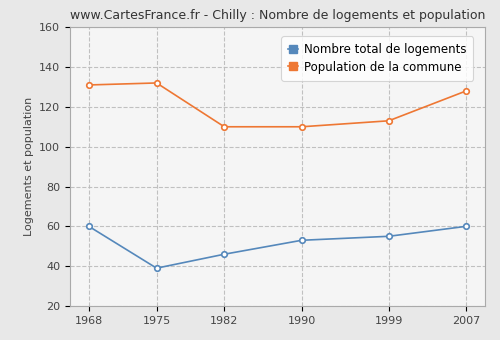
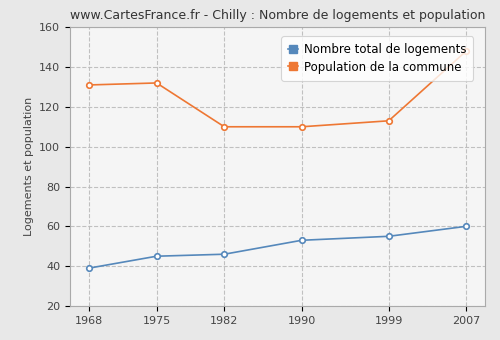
Nombre total de logements/1968: 60 -> 39
Nombre total de logements/1975: 39 -> 45
Population de la commune/2007: 128 -> 148
